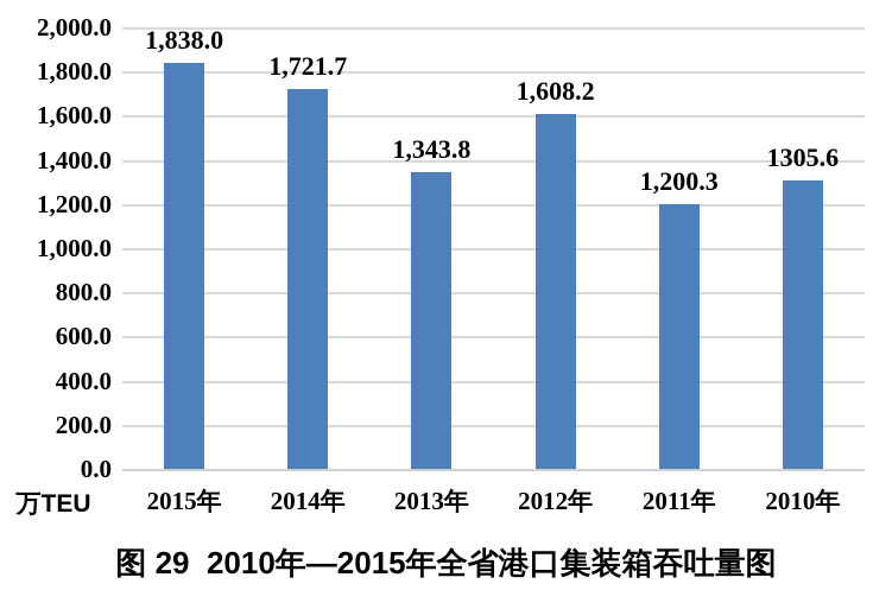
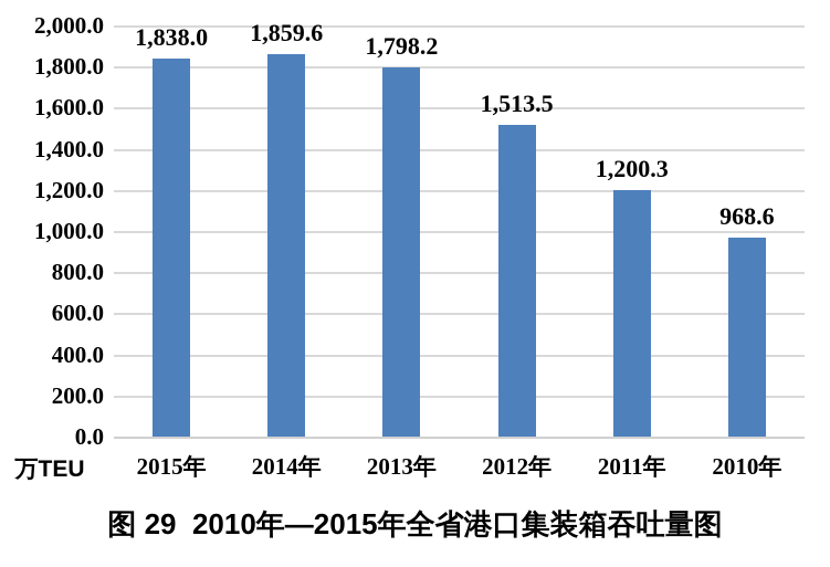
2014年: 1,721.7 -> 1,859.6
2013年: 1,343.8 -> 1,798.2
2012年: 1,608.2 -> 1,513.5
2010年: 1305.6 -> 968.6
